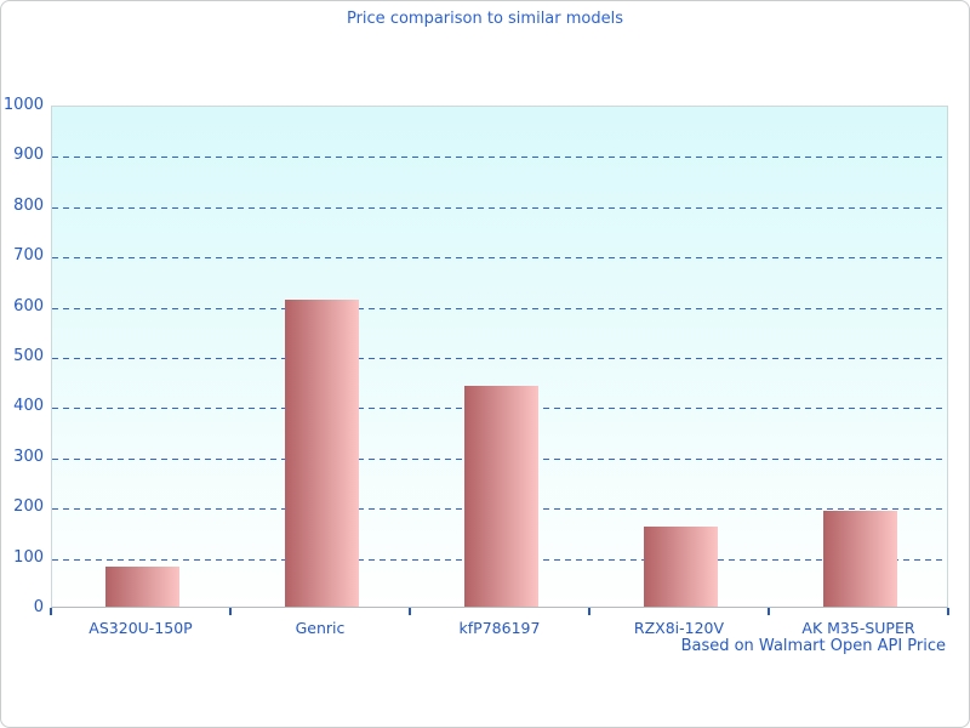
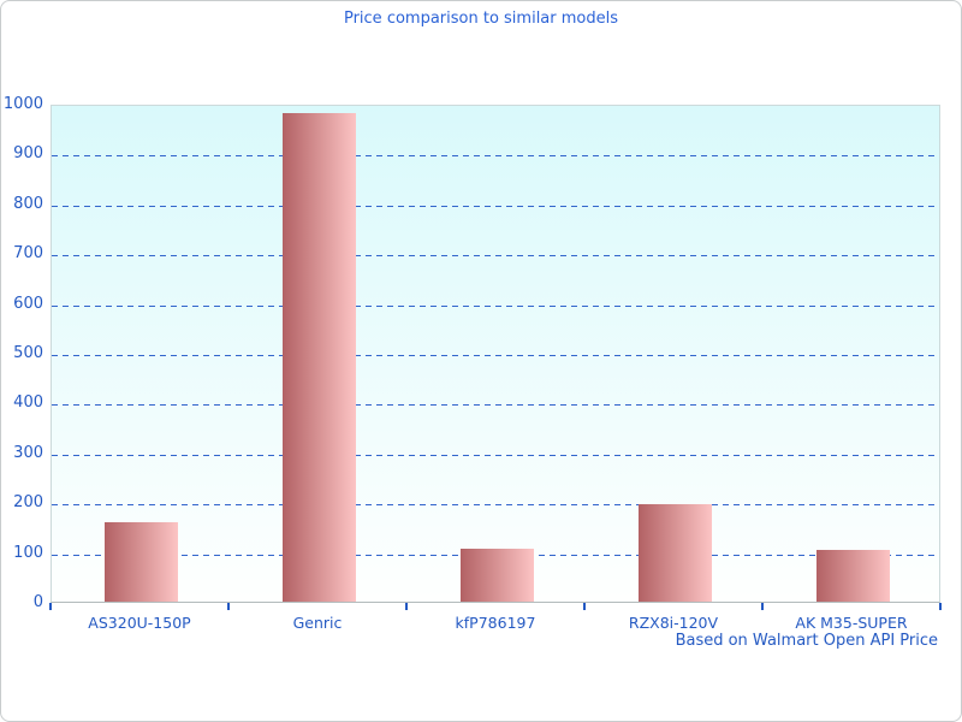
AS320U-150P: 80 -> 160
Genric: 610 -> 980
kfP786197: 440 -> 110
RZX8i-120V: 160 -> 200
AK M35-SUPER: 190 -> 100
